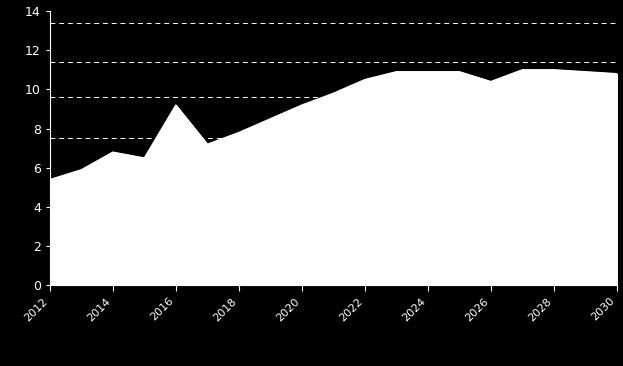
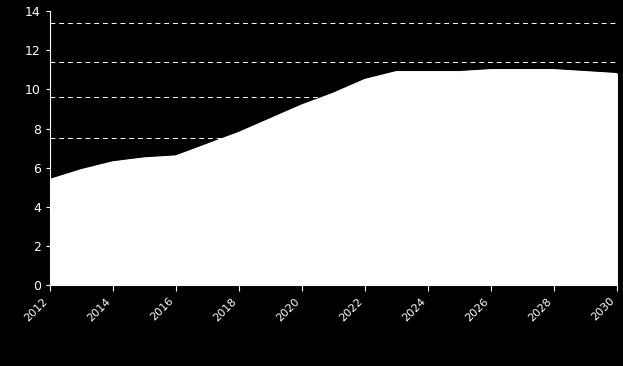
2014: 6.8 -> 6.3
2016: 9.2 -> 6.6
2026: 10.4 -> 11.0
